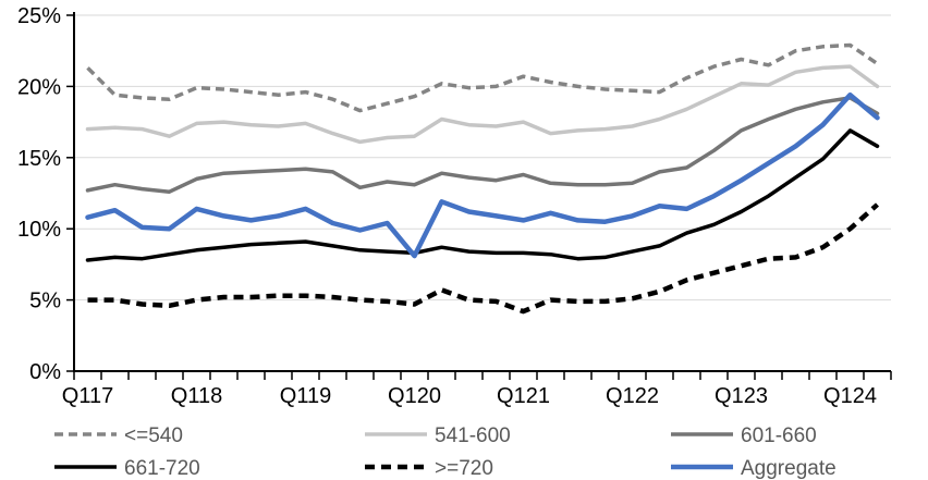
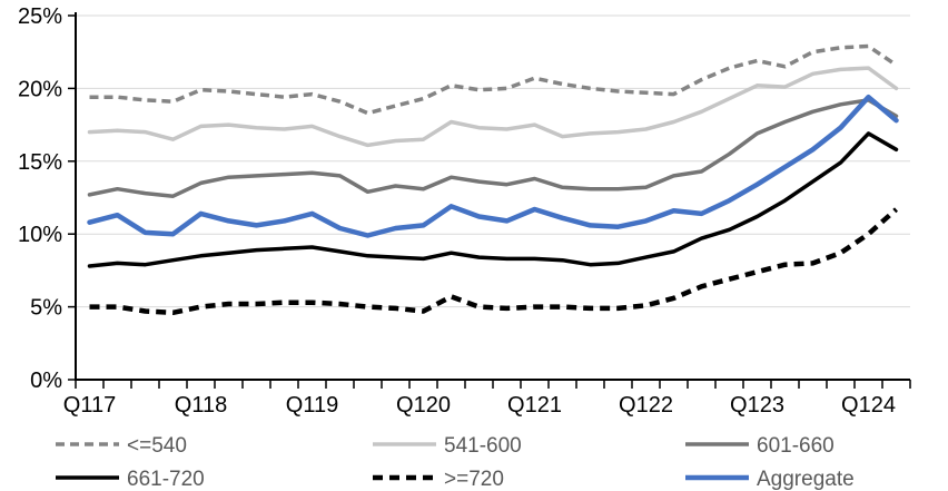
<=540/Q117: 21.3% -> 19.4%
Aggregate/Q120: 8.1% -> 10.6%
>=720/Q121: 4.2% -> 5.0%
Aggregate/Q121: 10.6% -> 11.7%
